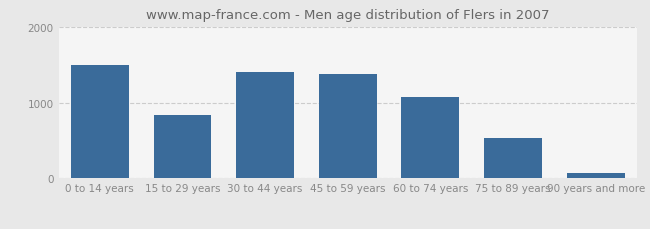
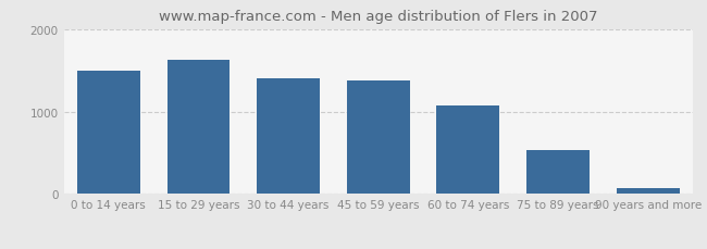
15 to 29 years: 840 -> 1620
